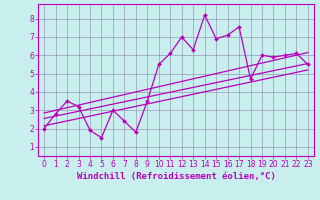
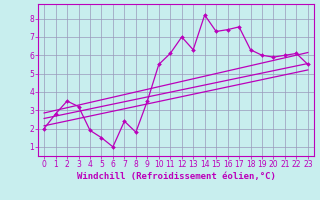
6: 3.0 -> 1.0
15: 6.9 -> 7.3
16: 7.1 -> 7.4
18: 4.7 -> 6.3
